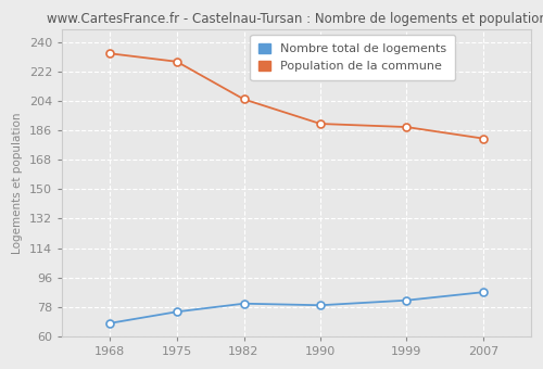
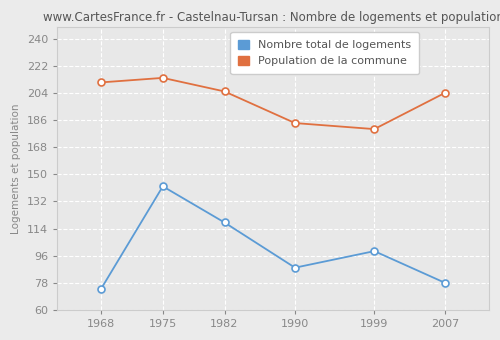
Nombre total de logements/1968: 68 -> 74
Population de la commune/1968: 233 -> 211
Nombre total de logements/1975: 75 -> 142
Population de la commune/1975: 228 -> 214
Nombre total de logements/1982: 80 -> 118
Nombre total de logements/1990: 79 -> 88
Population de la commune/1990: 190 -> 184
Nombre total de logements/1999: 82 -> 99
Population de la commune/1999: 188 -> 180
Nombre total de logements/2007: 87 -> 78
Population de la commune/2007: 181 -> 204
